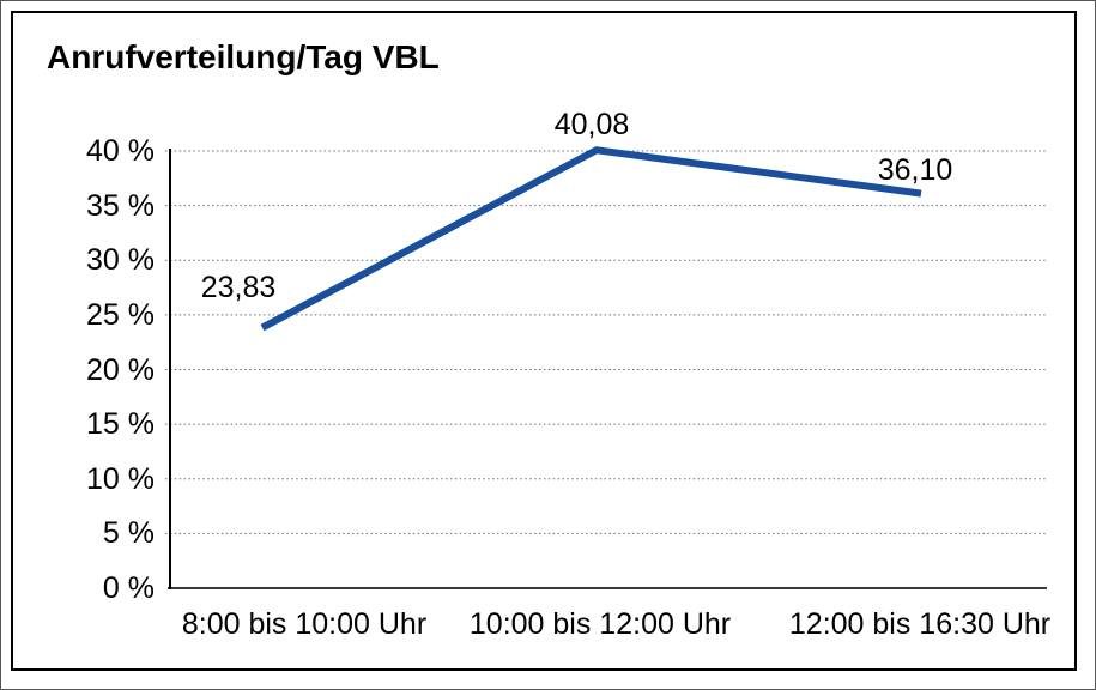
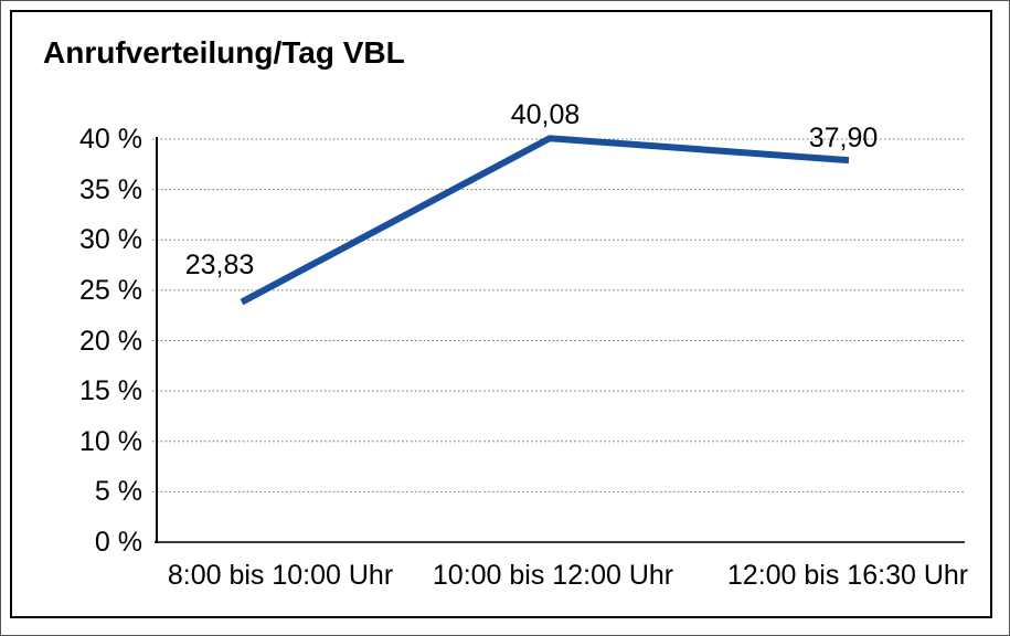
12:00 bis 16:30 Uhr: 36,10 -> 37,90
